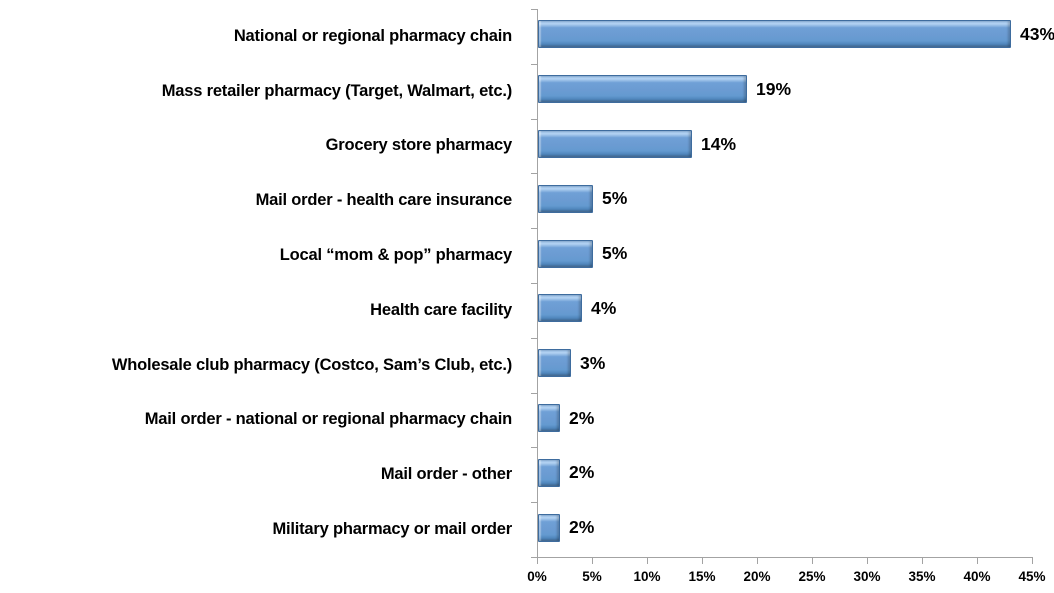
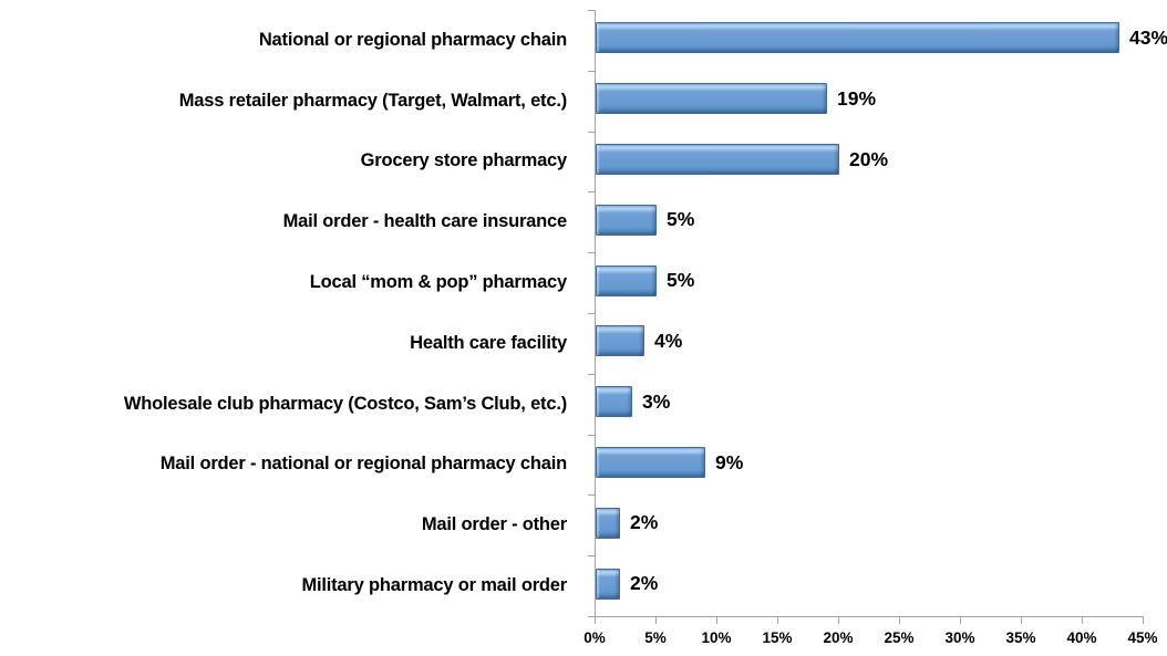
Grocery store pharmacy: 14% -> 20%
Mail order - national or regional pharmacy chain: 2% -> 9%
